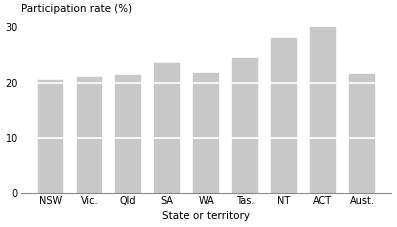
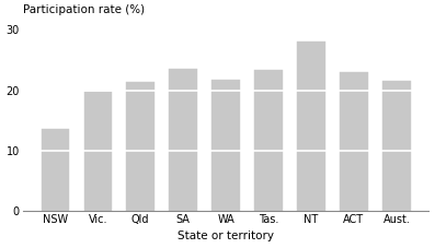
NSW: 20.5 -> 13.6
Vic.: 21.0 -> 19.8
Tas.: 24.5 -> 23.4
ACT: 30.0 -> 23.0
